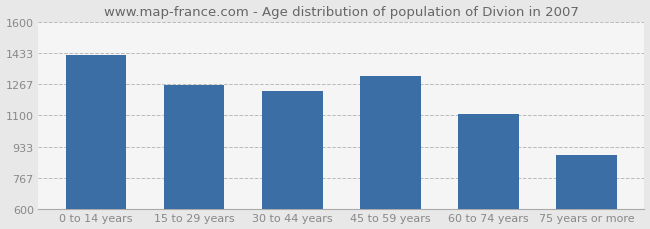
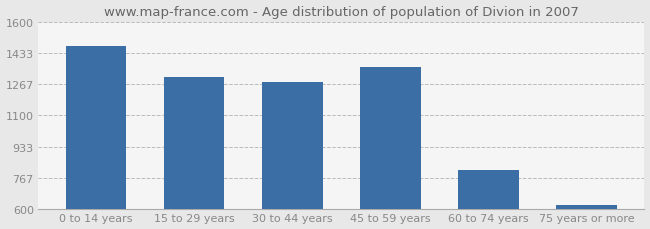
0 to 14 years: 1420 -> 1470
15 to 29 years: 1260 -> 1310
30 to 44 years: 1230 -> 1280
45 to 59 years: 1310 -> 1360
60 to 74 years: 1110 -> 810
75 years or more: 890 -> 620
